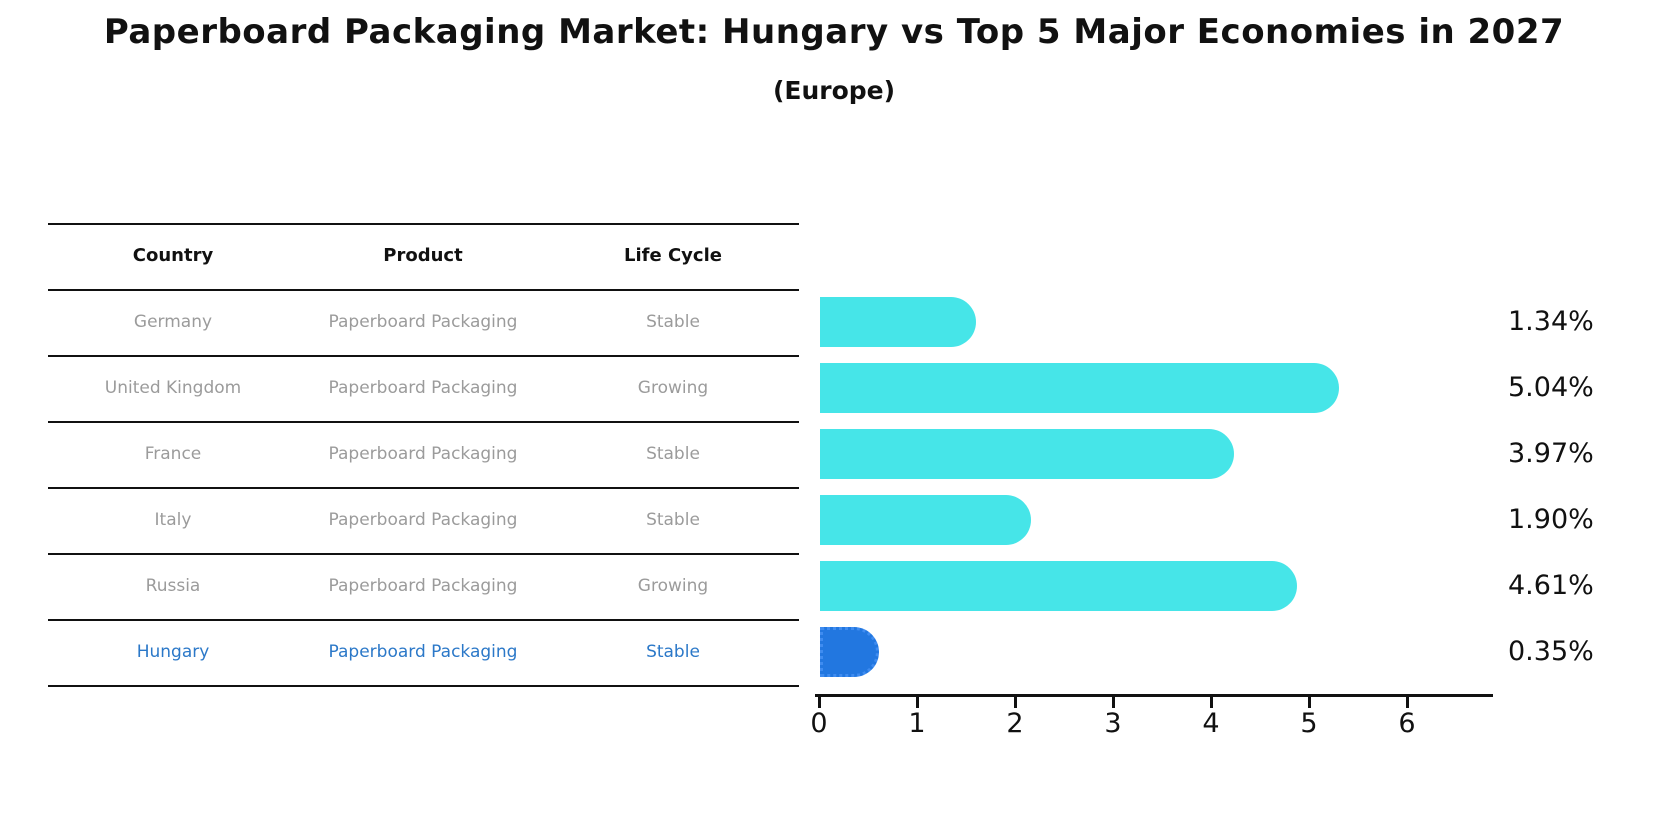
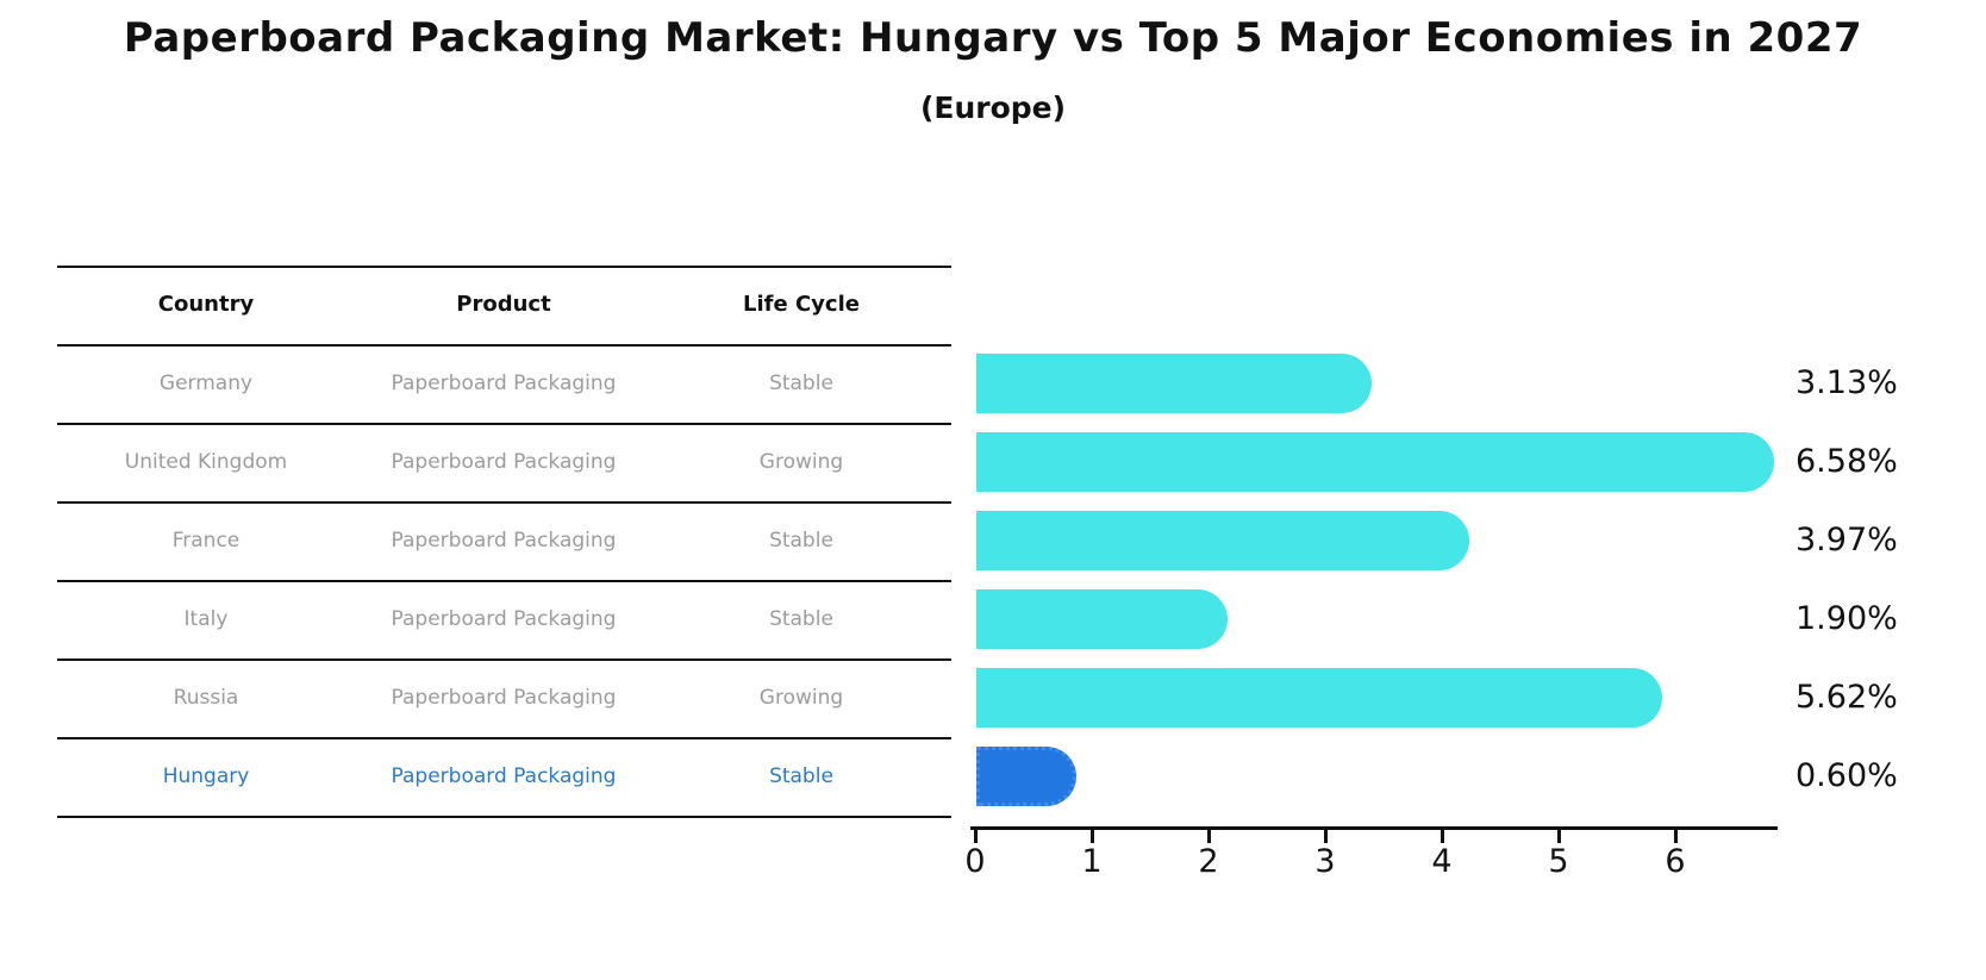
Germany: 1.34% -> 3.13%
United Kingdom: 5.04% -> 6.58%
Russia: 4.61% -> 5.62%
Hungary: 0.35% -> 0.60%
